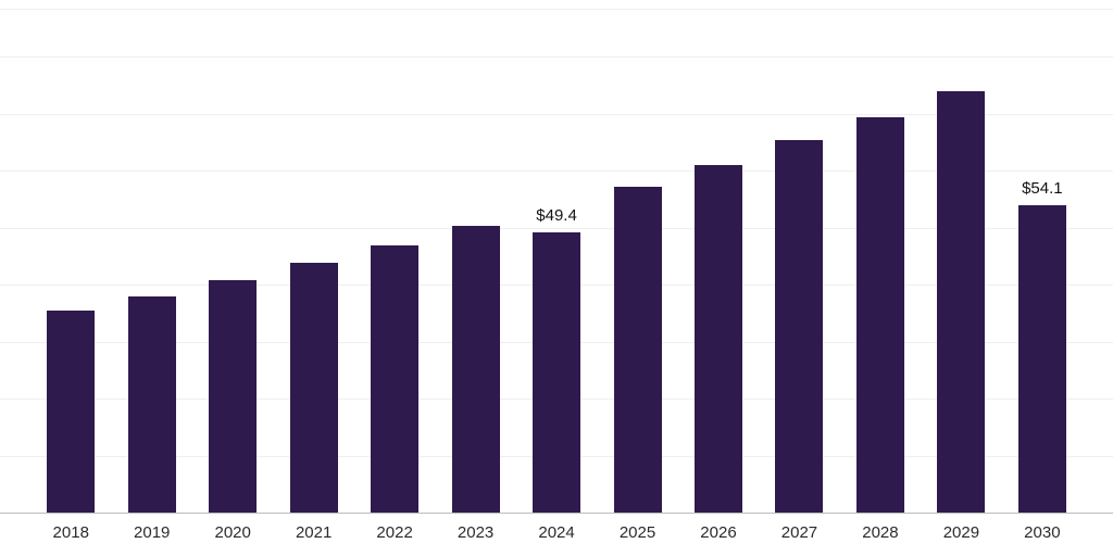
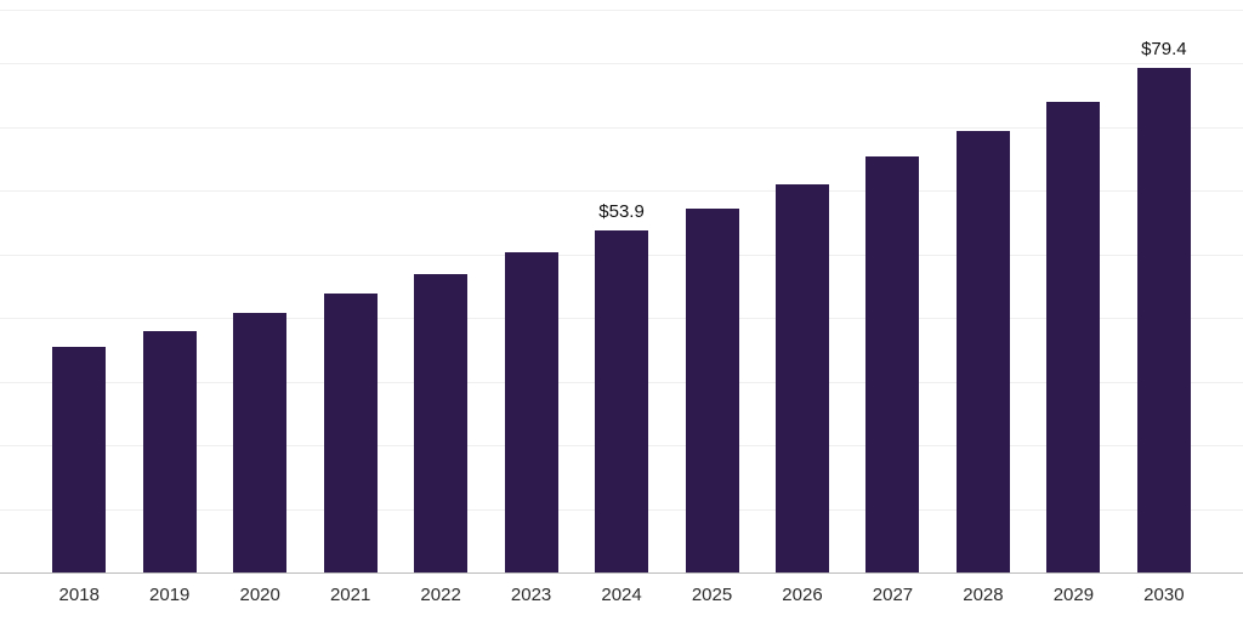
2024: $49.4 -> $53.9
2030: $54.1 -> $79.4
